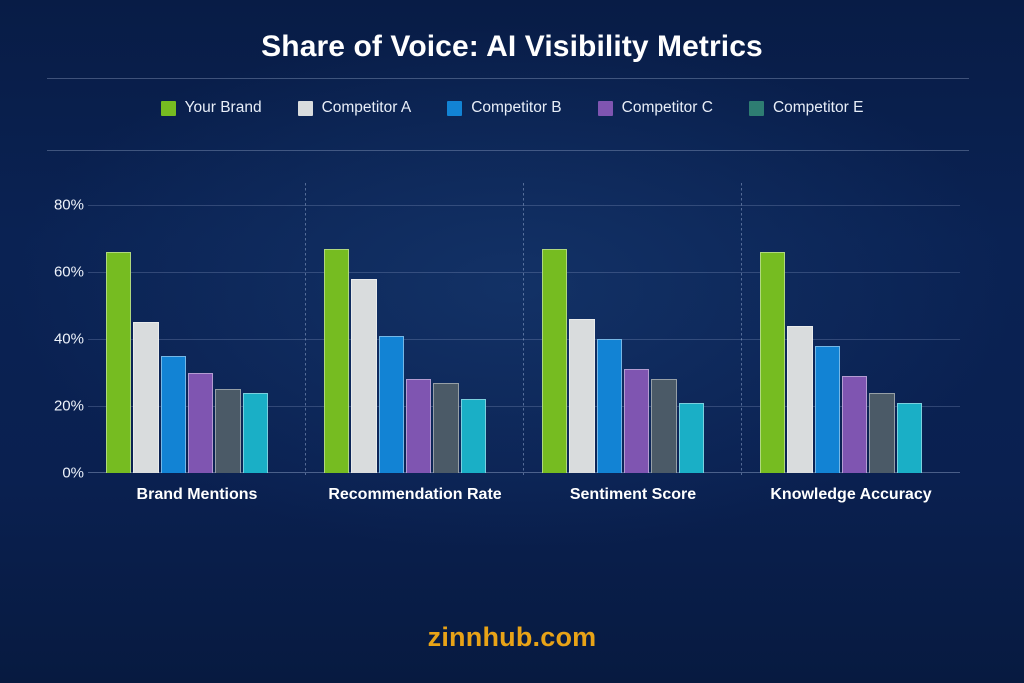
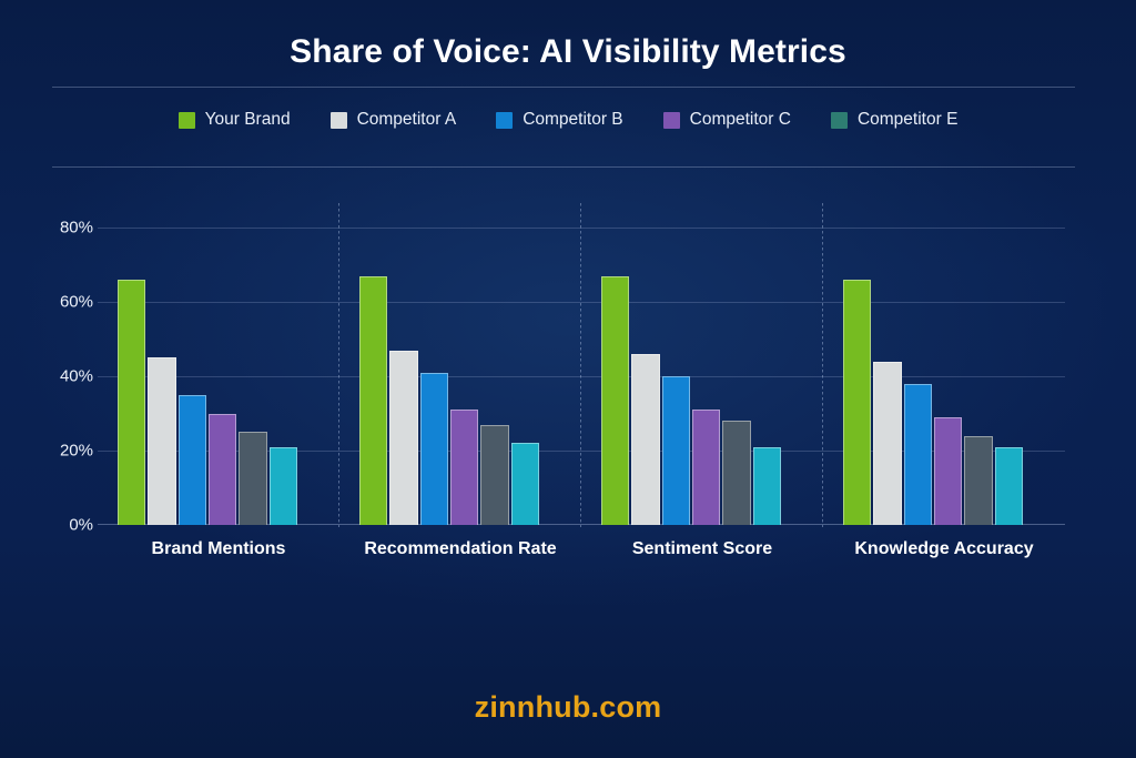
Competitor E/Brand Mentions: 24% -> 21%
Competitor A/Recommendation Rate: 58% -> 47%
Competitor C/Recommendation Rate: 28% -> 31%
